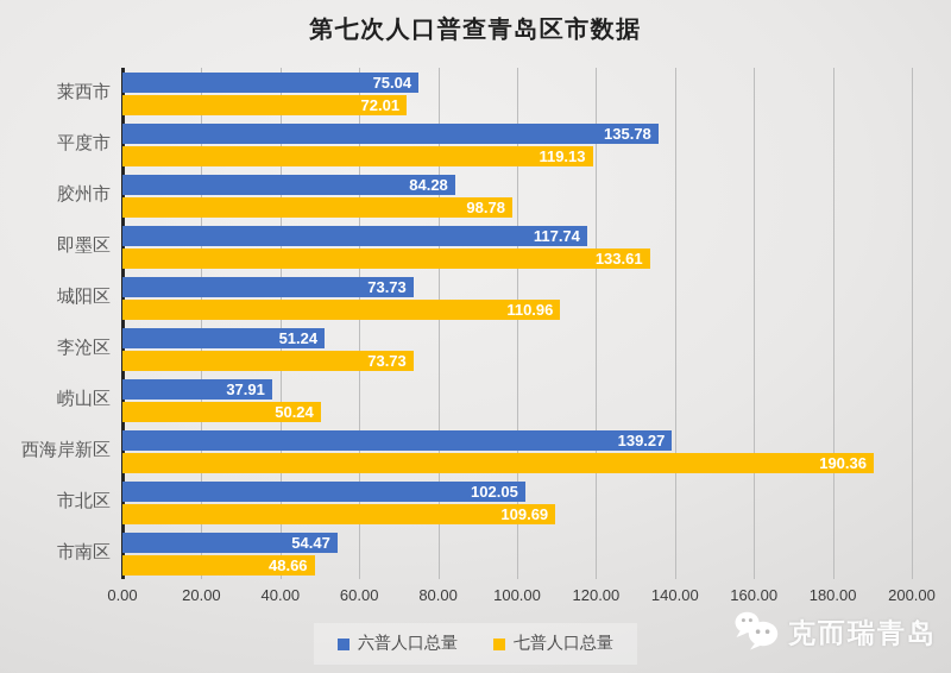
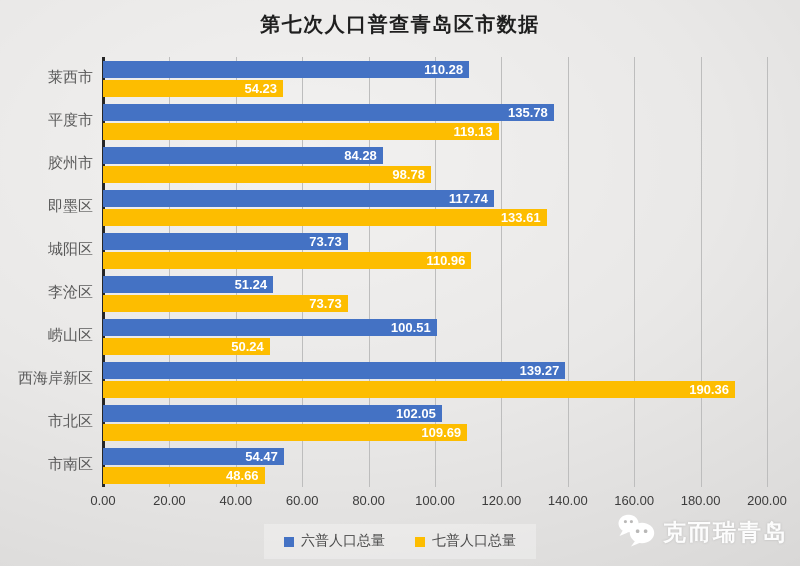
六普人口总量/莱西市: 75.04 -> 110.28
七普人口总量/莱西市: 72.01 -> 54.23
六普人口总量/崂山区: 37.91 -> 100.51
